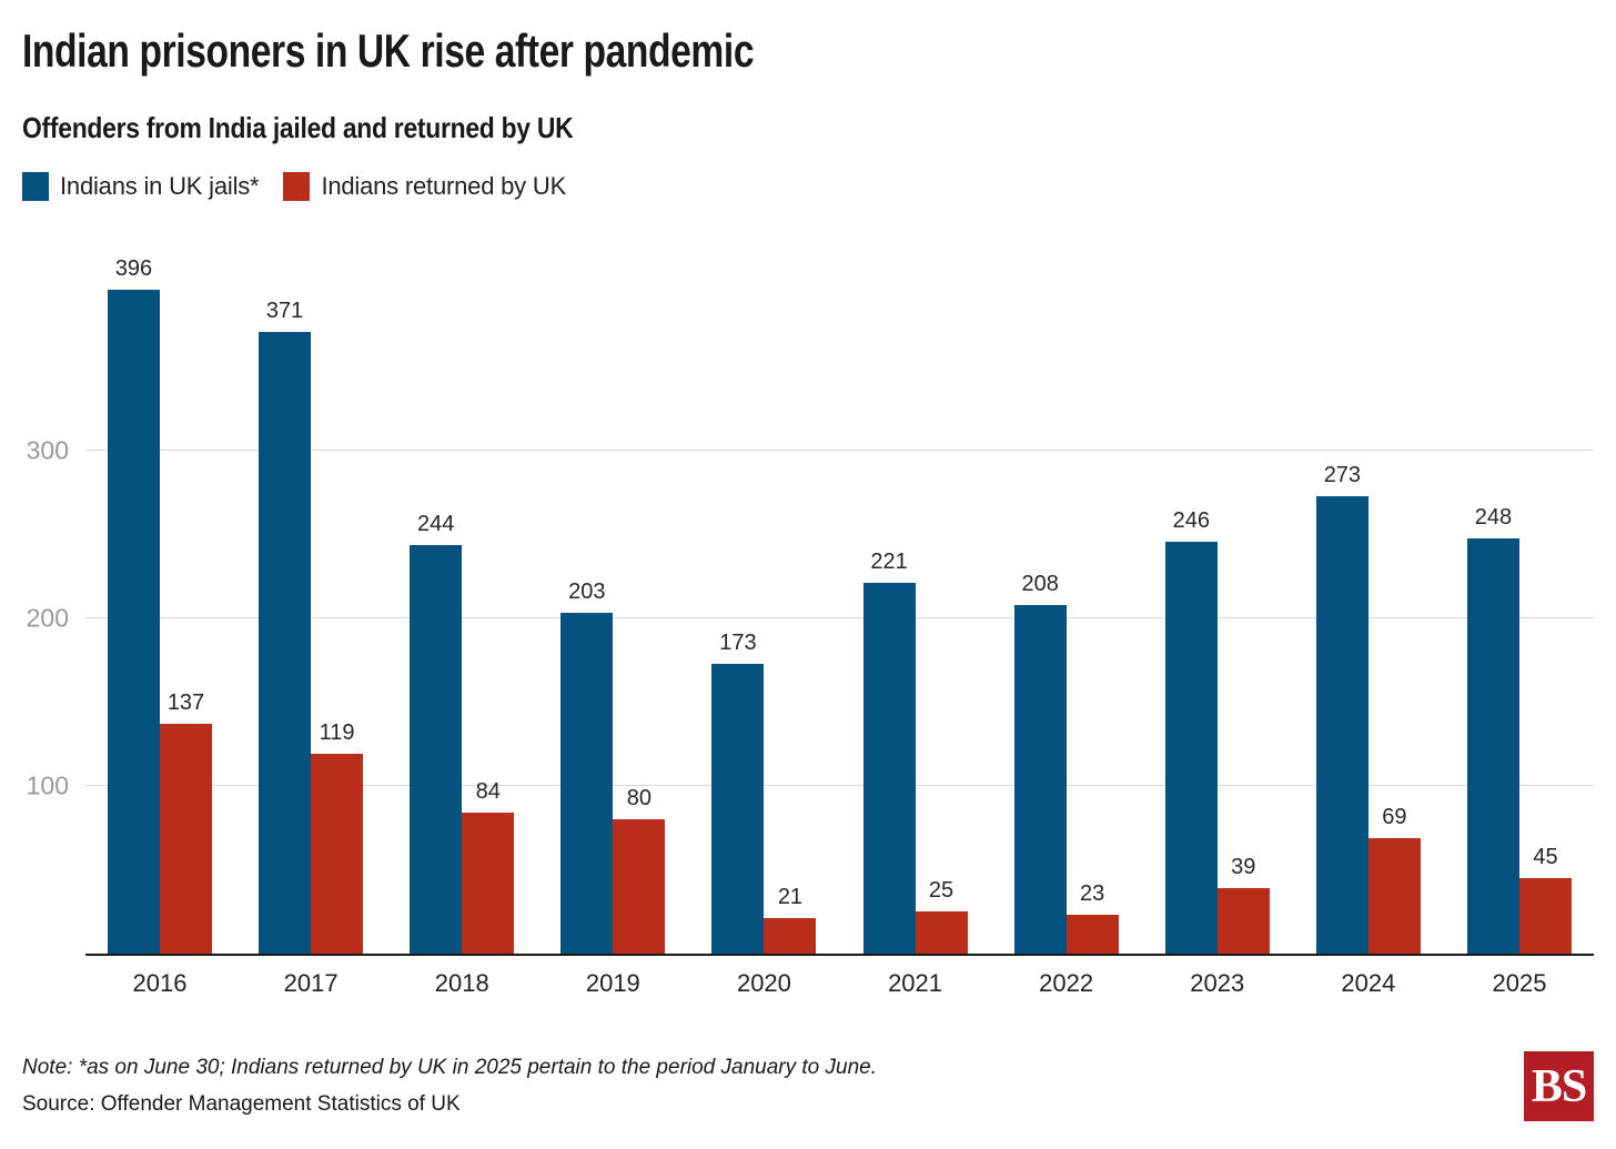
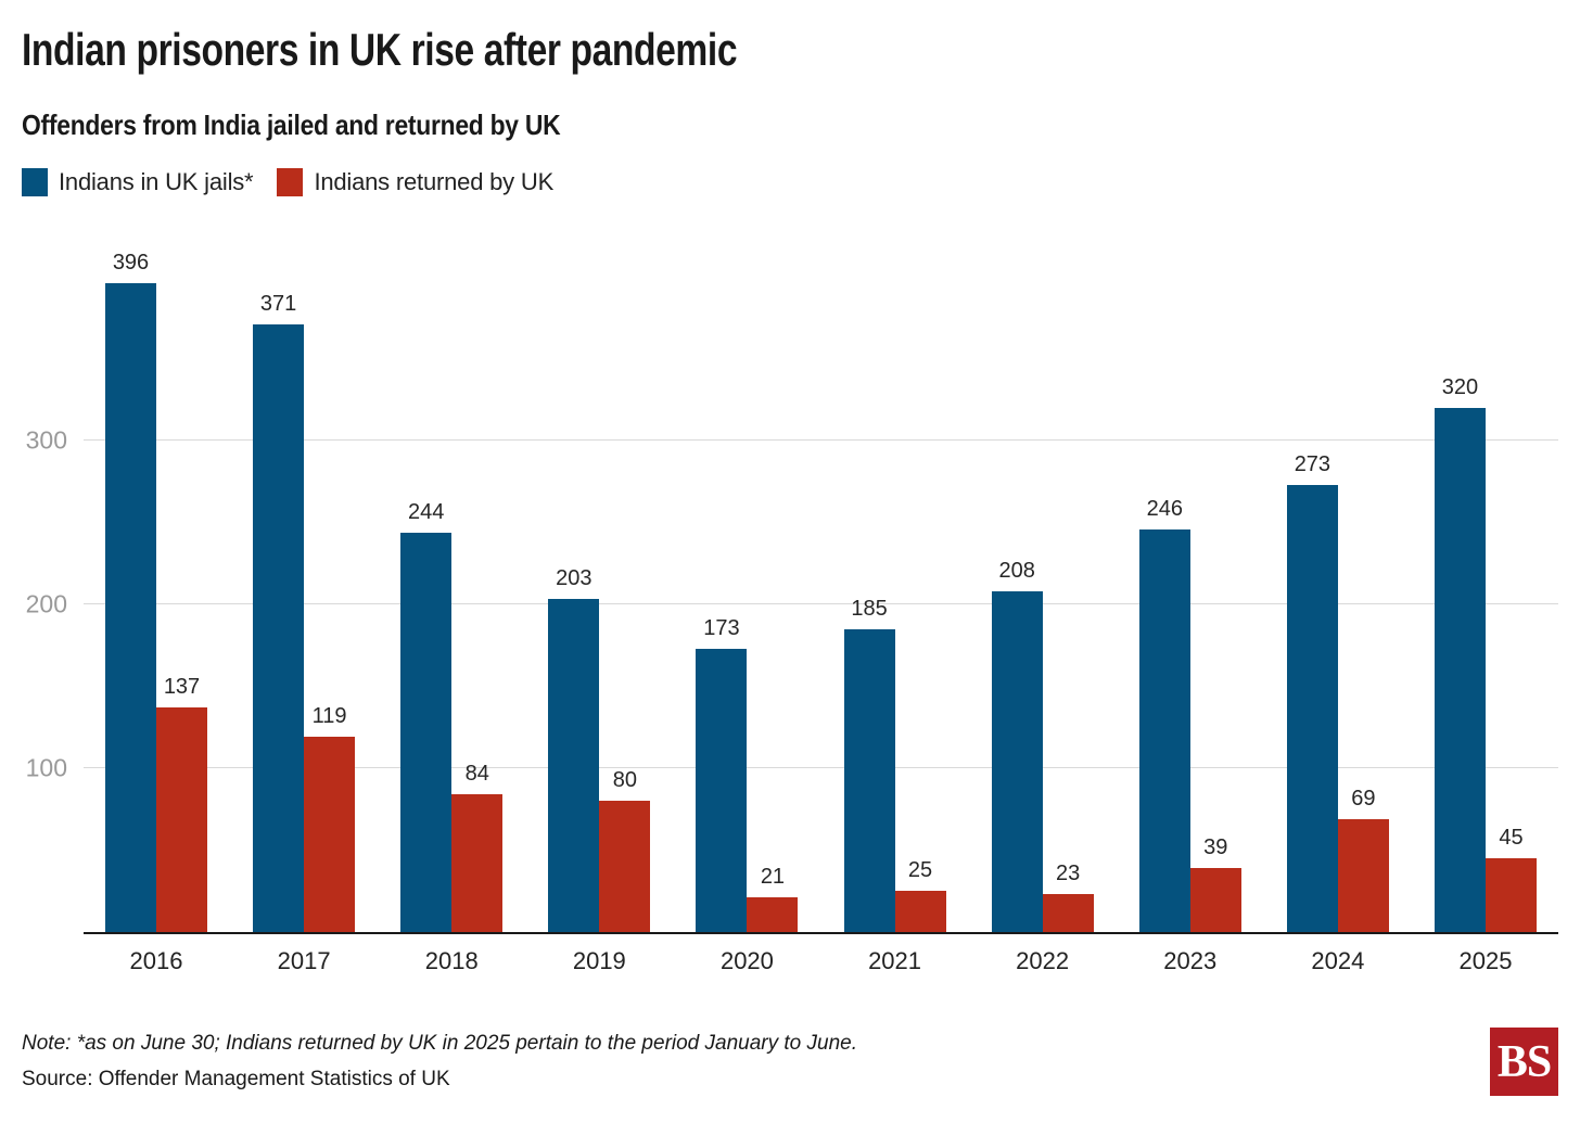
Indians in UK jails*/2021: 221 -> 185
Indians in UK jails*/2025: 248 -> 320
